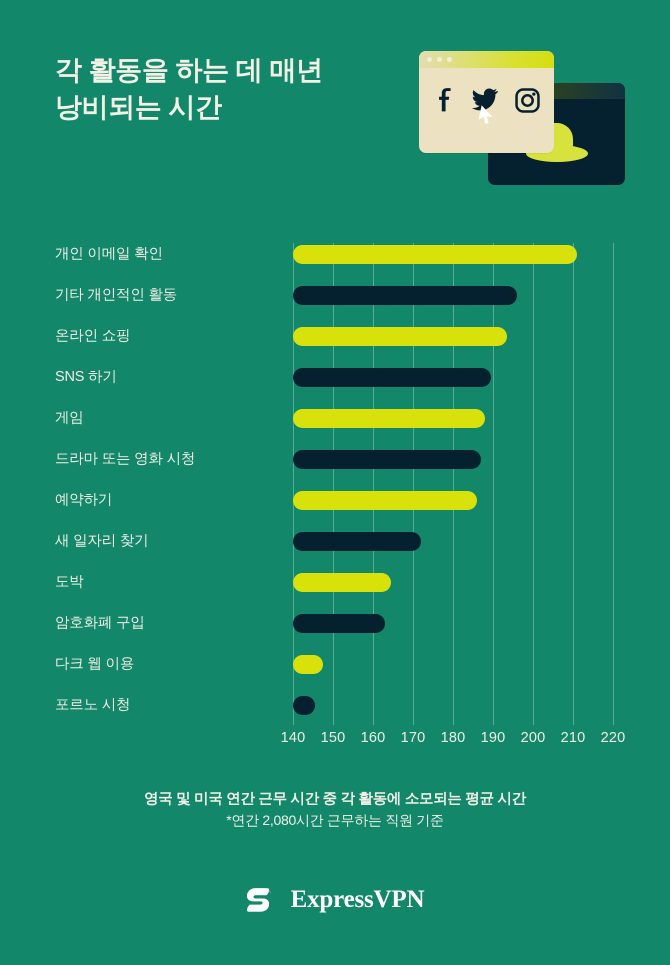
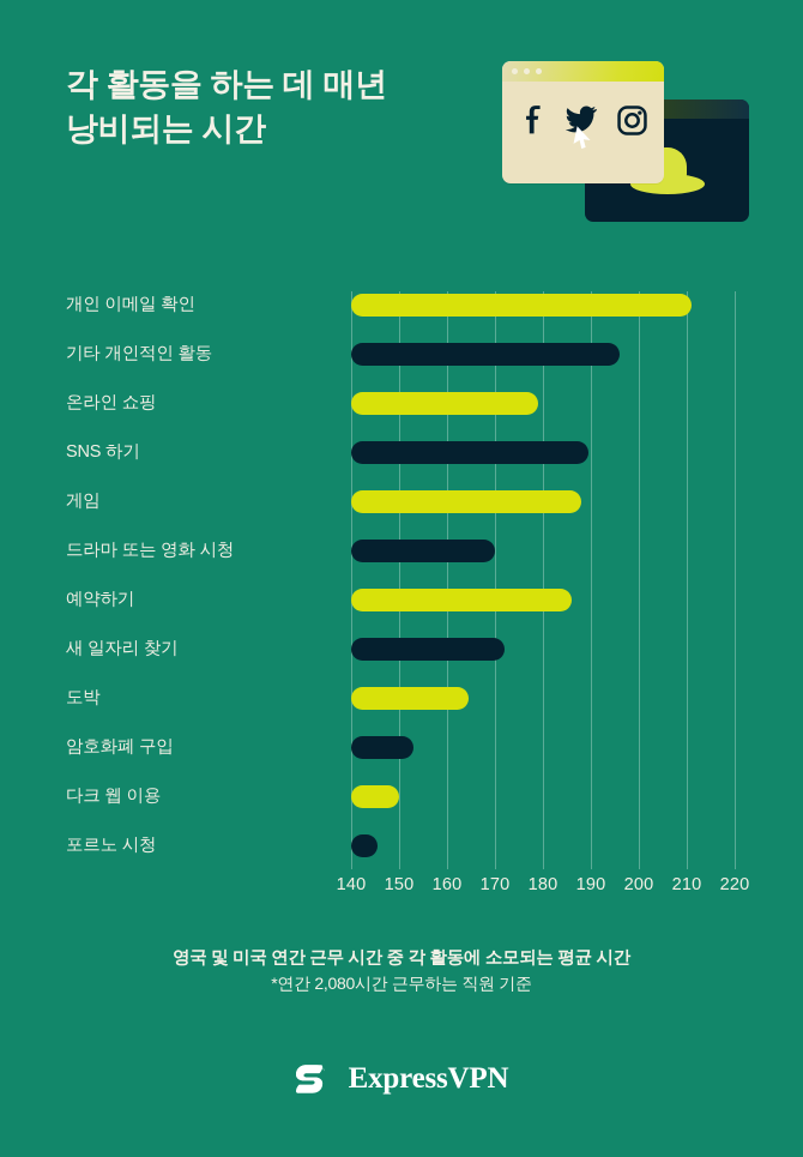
온라인 쇼핑: 194 -> 179
드라마 또는 영화 시청: 187 -> 170
암호화폐 구입: 163 -> 153
다크 웹 이용: 148 -> 150
